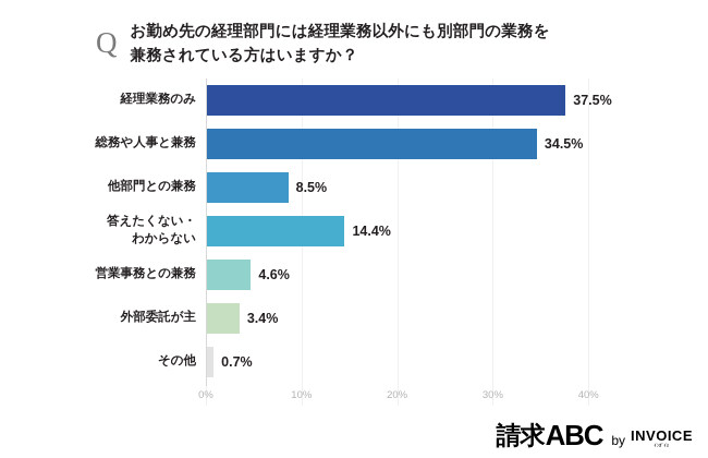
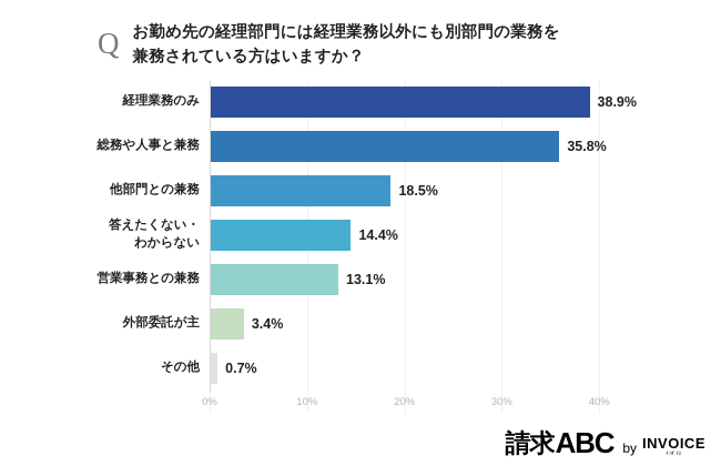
経理業務のみ: 37.5% -> 38.9%
総務や人事と兼務: 34.5% -> 35.8%
他部門との兼務: 8.5% -> 18.5%
営業事務との兼務: 4.6% -> 13.1%
